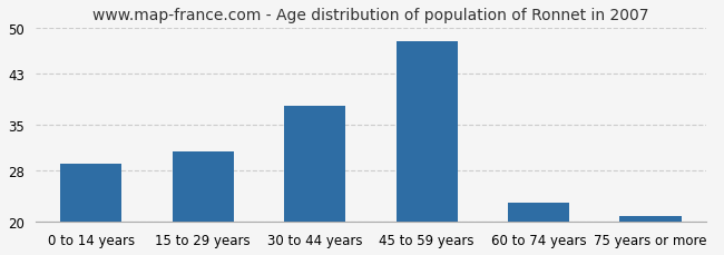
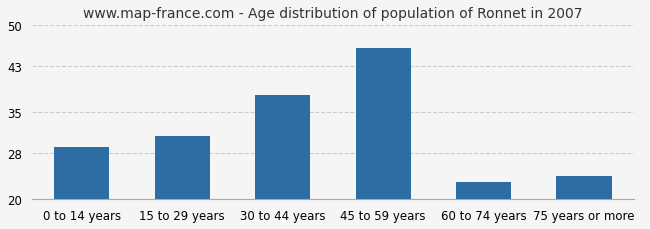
45 to 59 years: 48 -> 46
75 years or more: 21 -> 24
